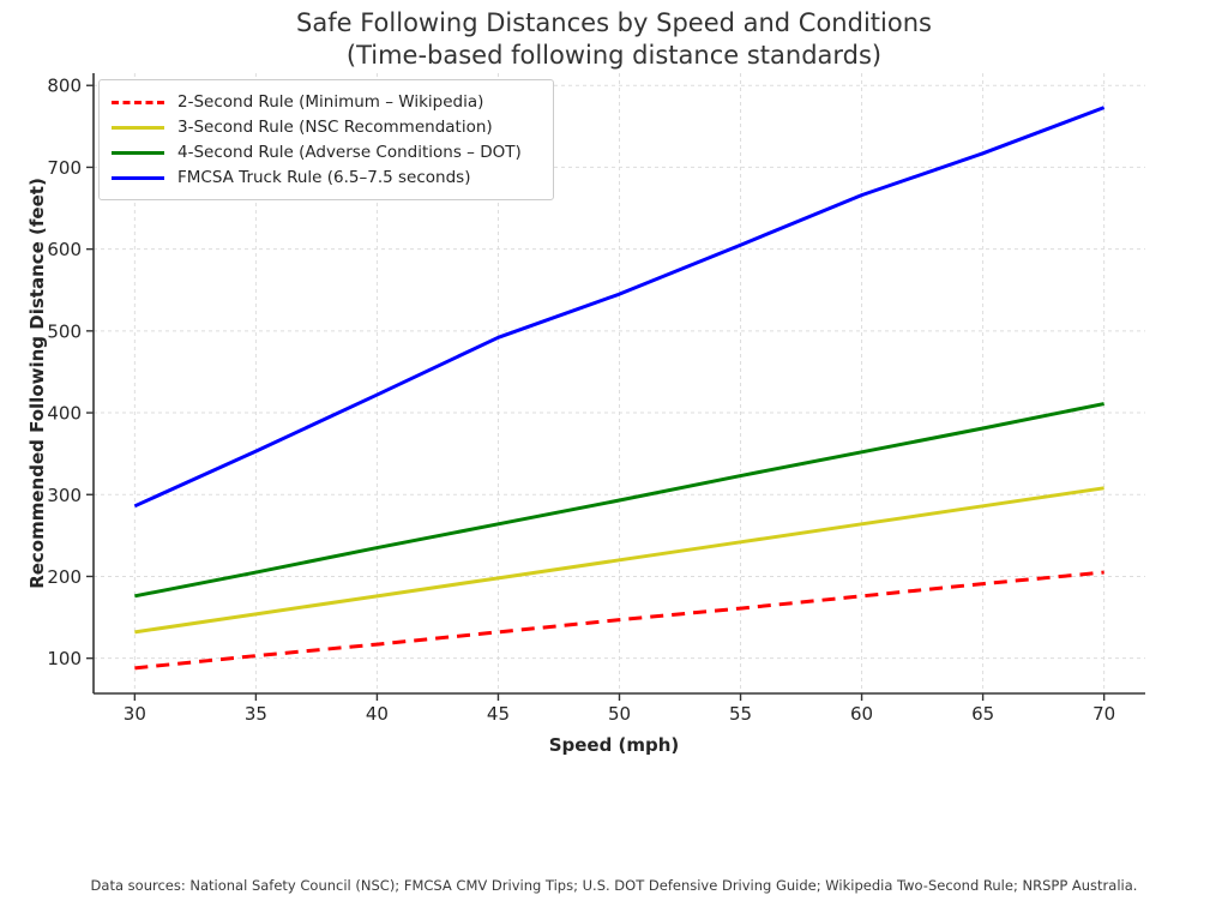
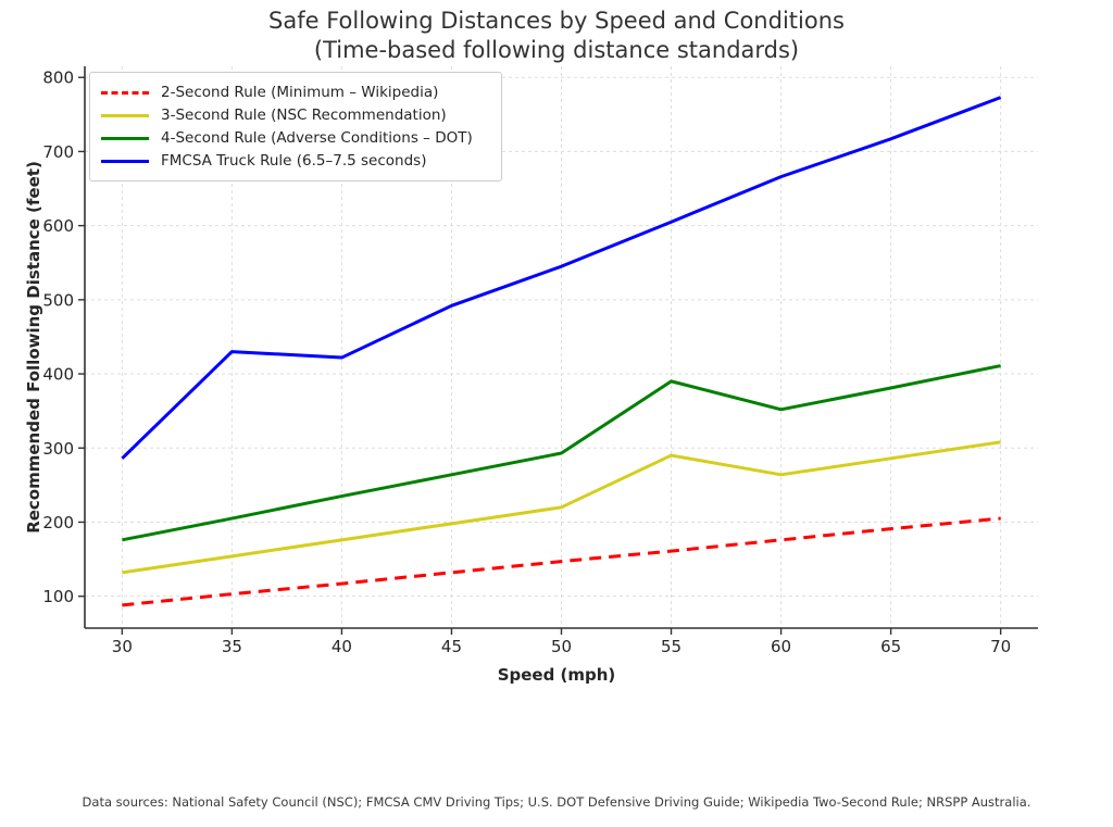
FMCSA Truck Rule (6.5–7.5 seconds)/35: 350 -> 430
3-Second Rule (NSC Recommendation)/55: 240 -> 290
4-Second Rule (Adverse Conditions – DOT)/55: 320 -> 390
